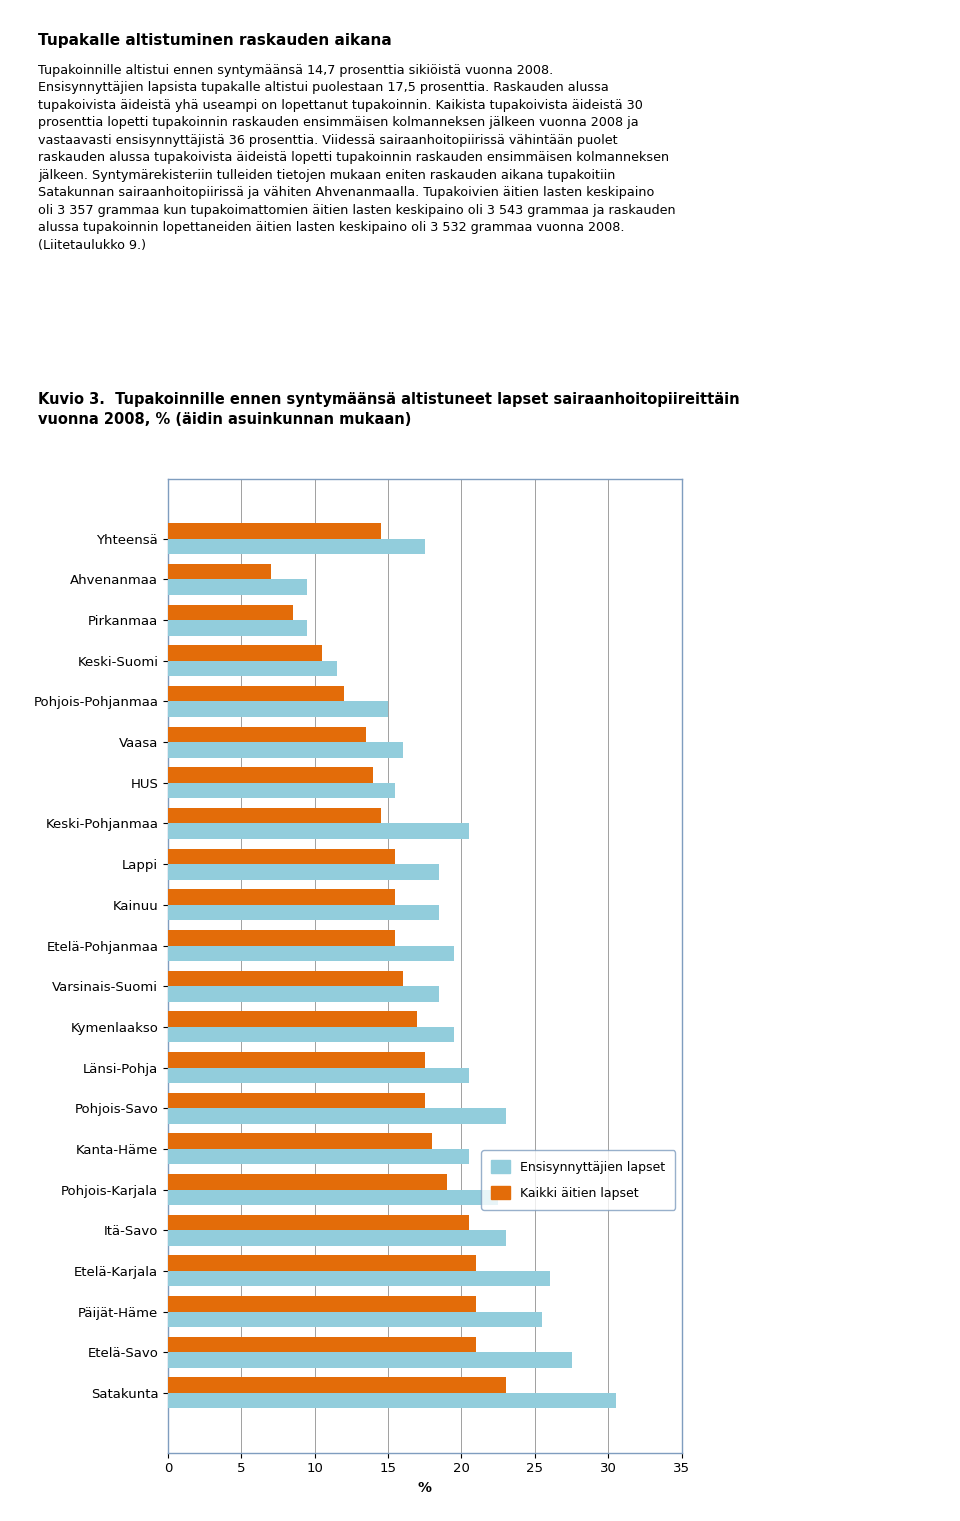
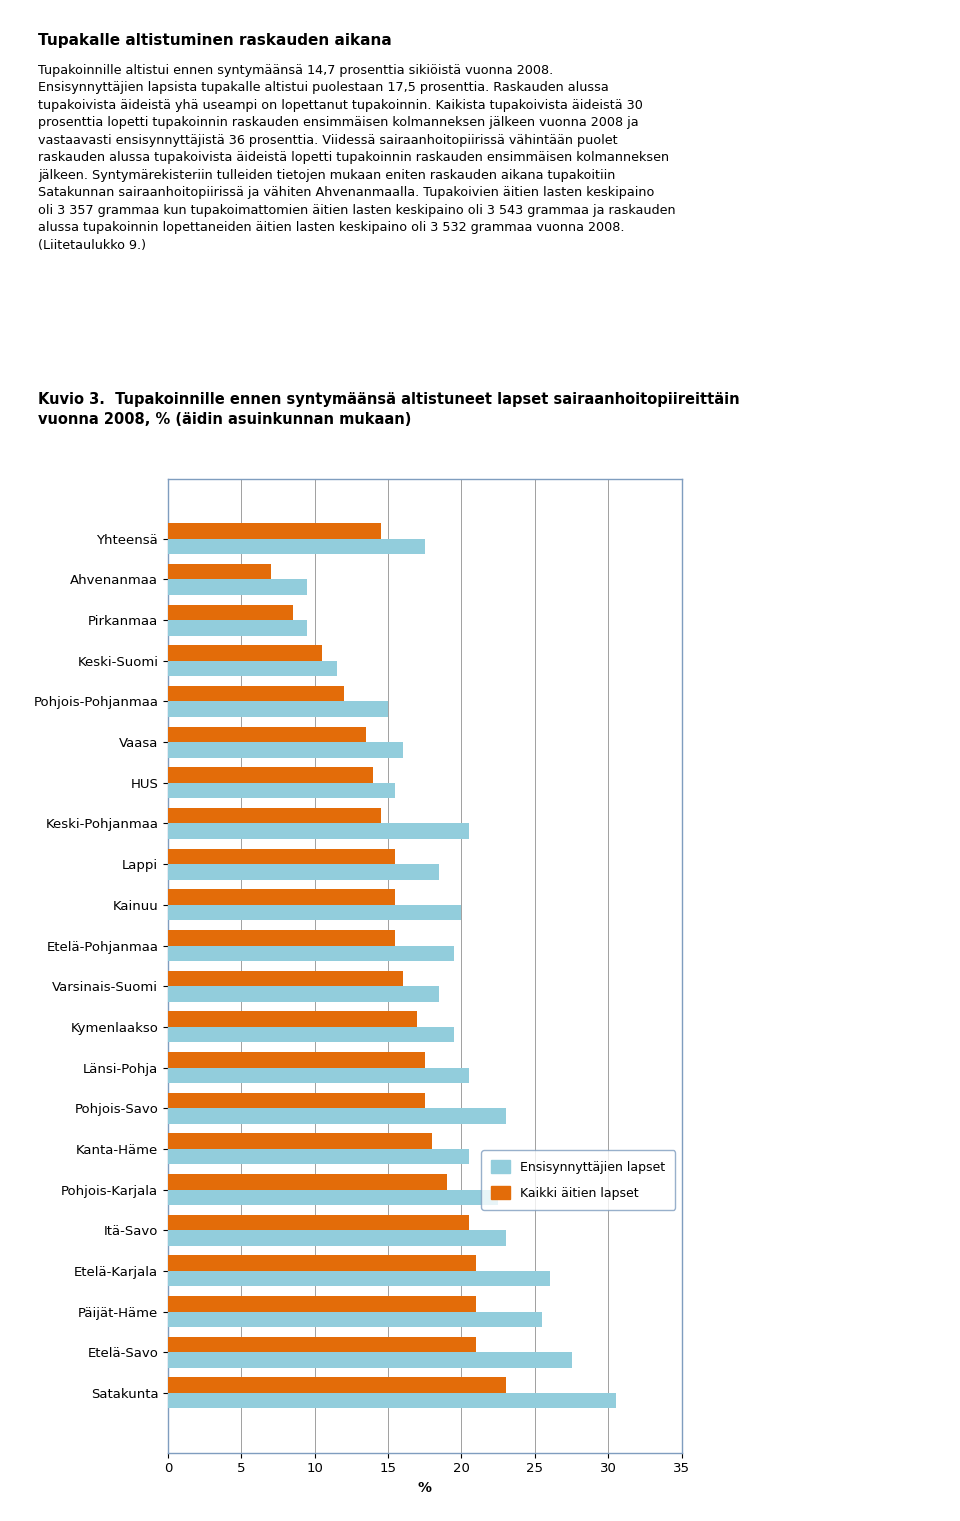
Ensisynnyttäjien lapset/Kainuu: 18.5 -> 20.0
